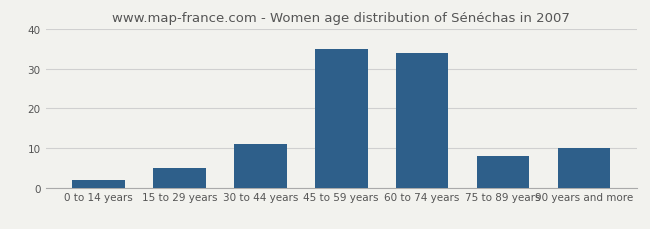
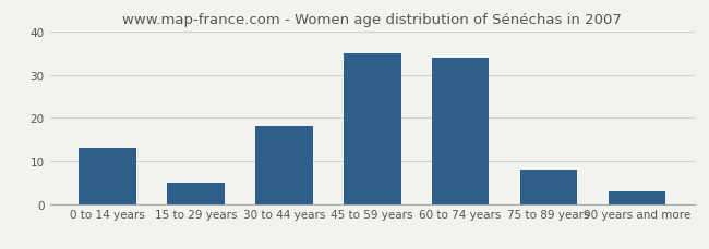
0 to 14 years: 2 -> 13
30 to 44 years: 11 -> 18
90 years and more: 10 -> 3
